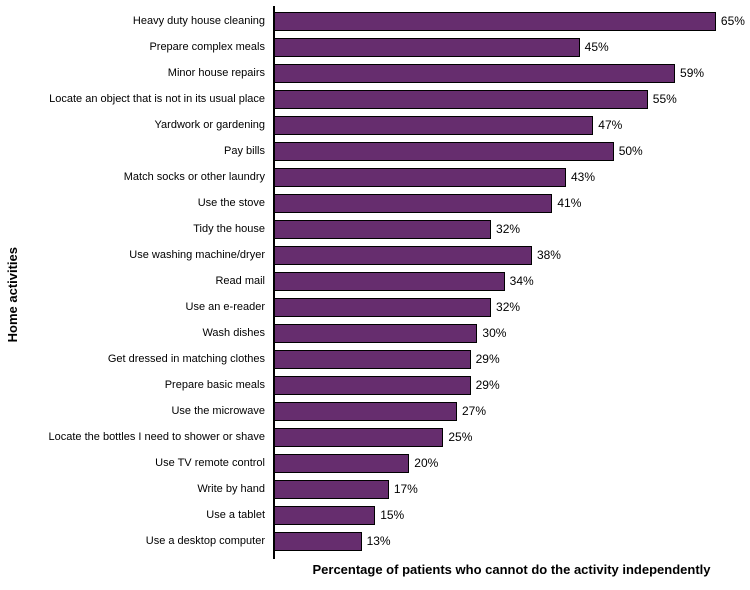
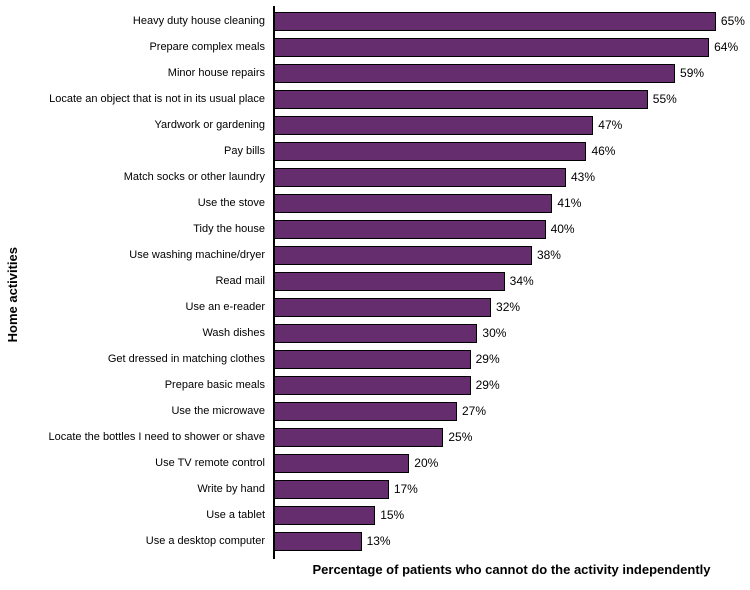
Prepare complex meals: 45% -> 64%
Pay bills: 50% -> 46%
Tidy the house: 32% -> 40%
